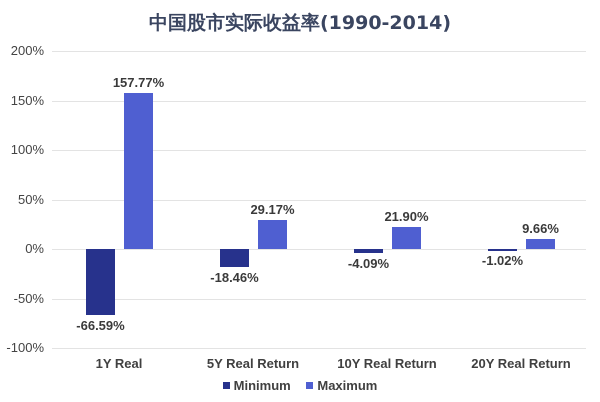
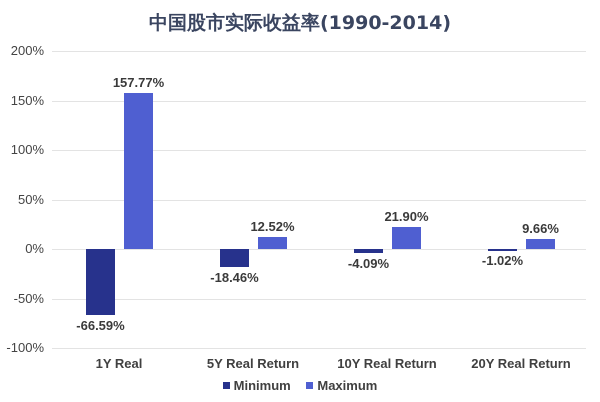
Maximum/5Y Real Return: 29.17% -> 12.52%
